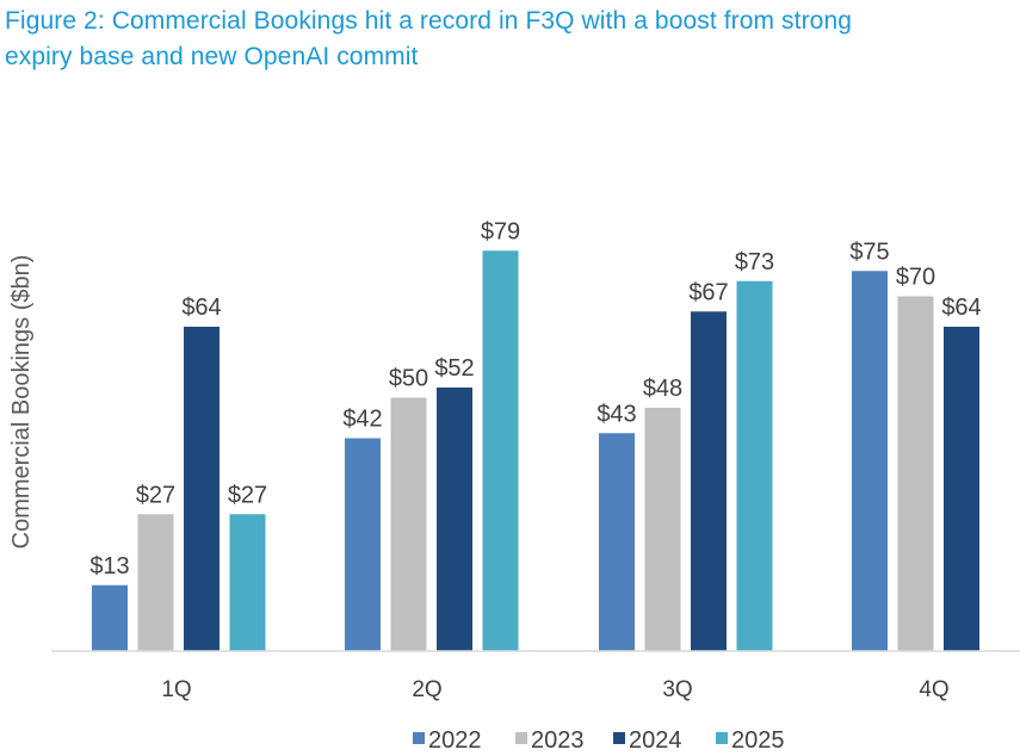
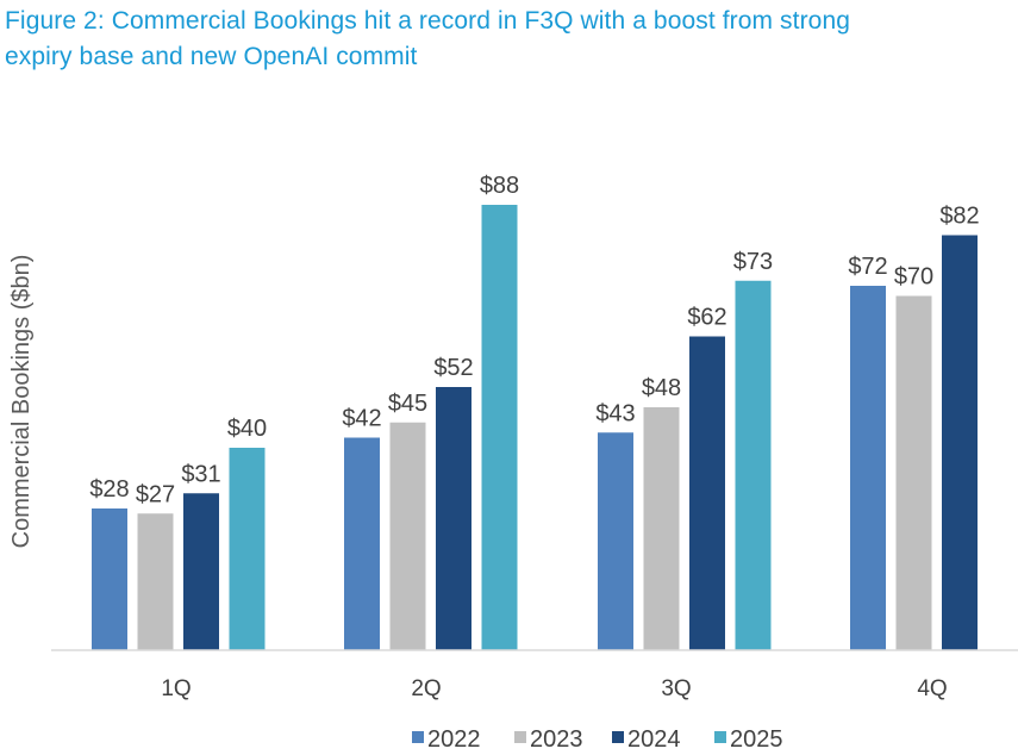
2022/1Q: $13 -> $28
2024/1Q: $64 -> $31
2025/1Q: $27 -> $40
2023/2Q: $50 -> $45
2025/2Q: $79 -> $88
2024/3Q: $67 -> $62
2022/4Q: $75 -> $72
2024/4Q: $64 -> $82
